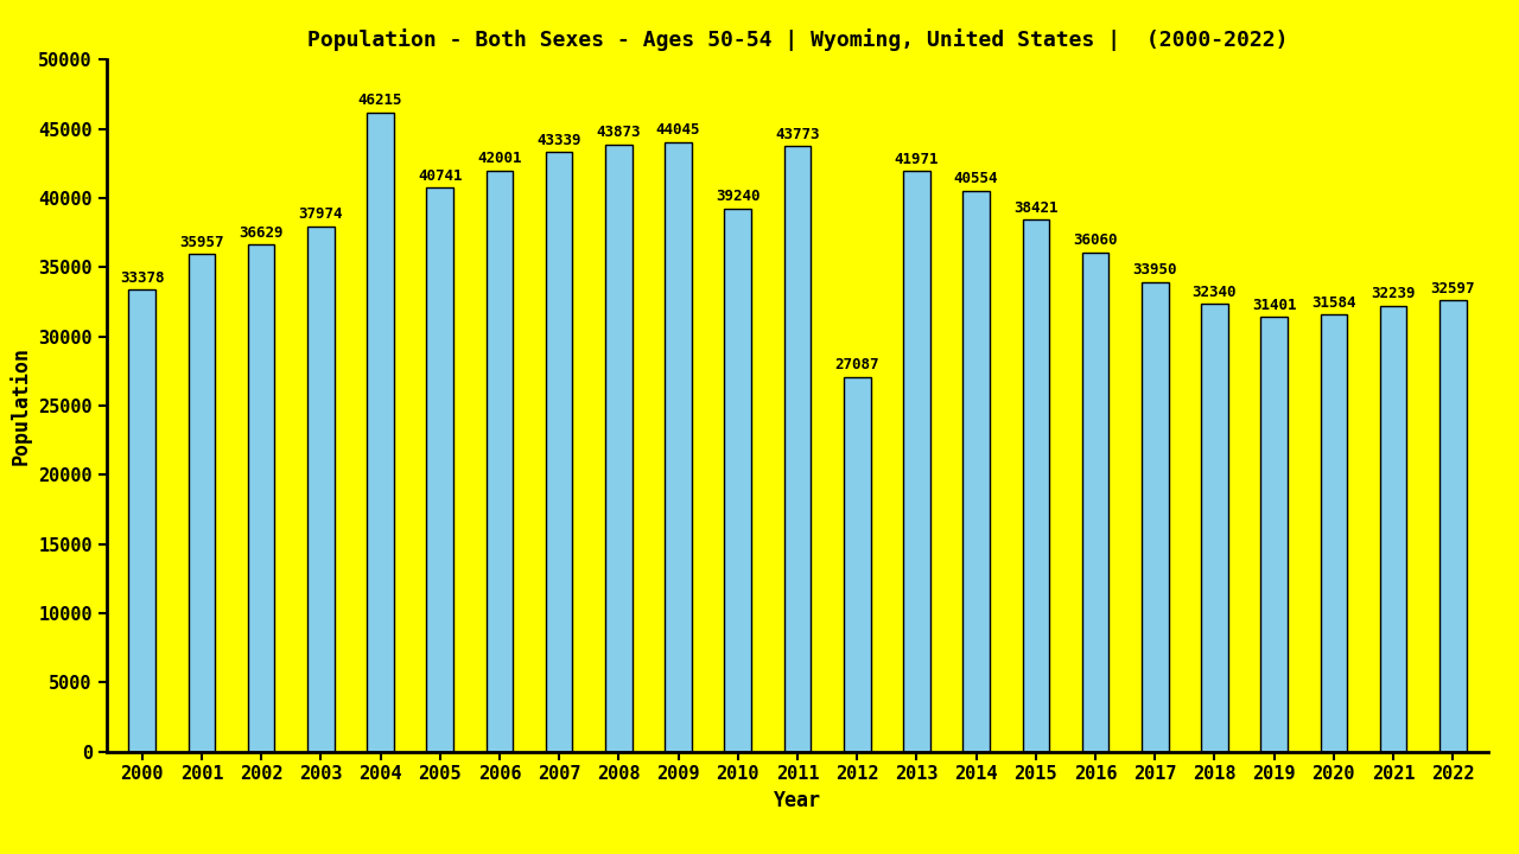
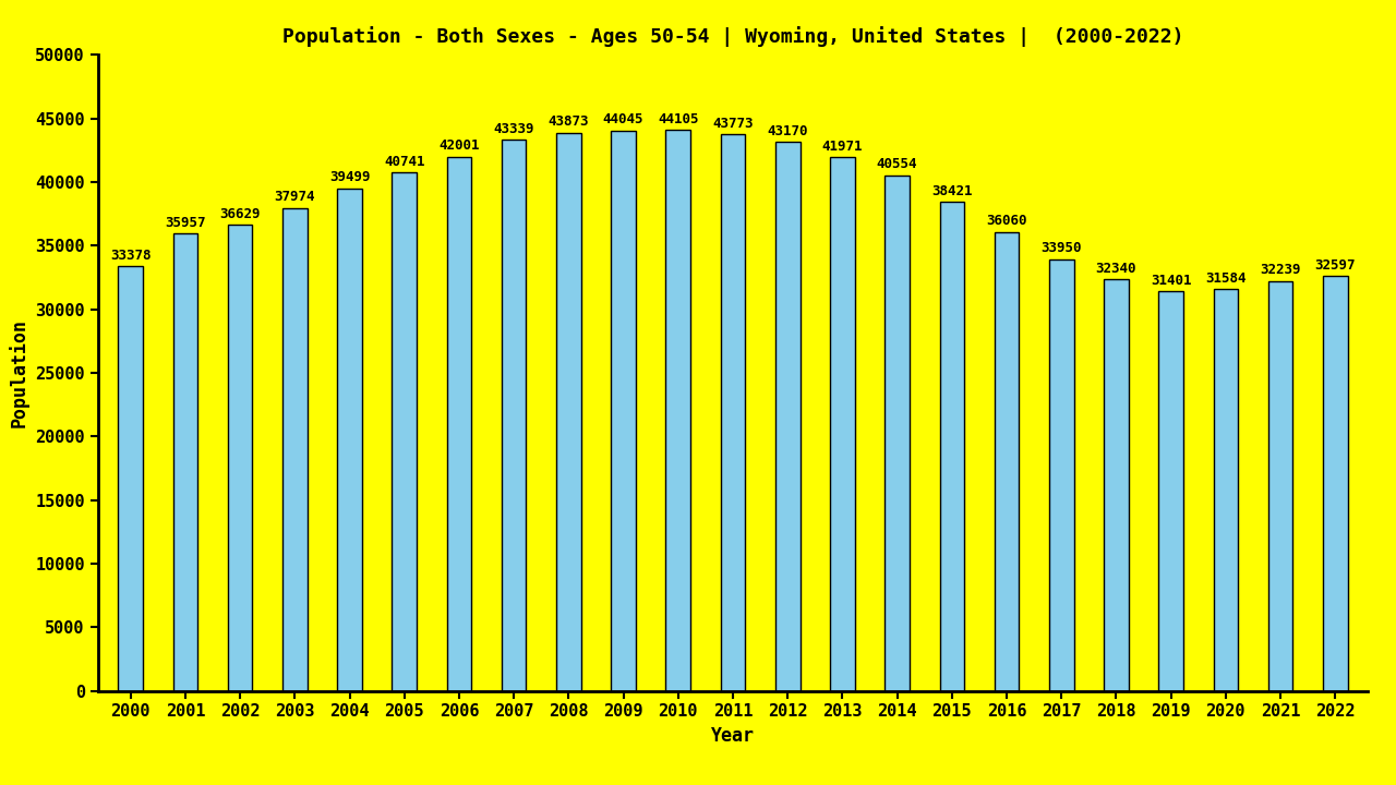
2004: 46215 -> 39499
2010: 39240 -> 44105
2012: 27087 -> 43170
